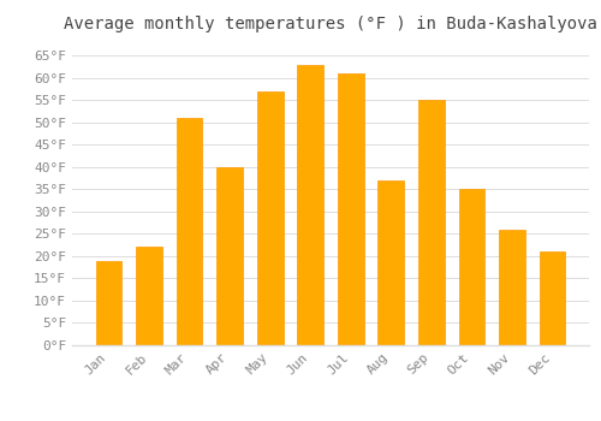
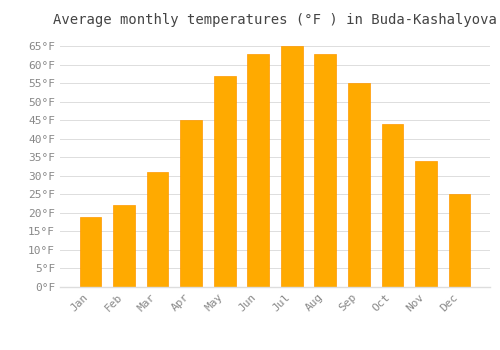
Mar: 51°F -> 31°F
Apr: 40°F -> 45°F
Jul: 61°F -> 65°F
Aug: 37°F -> 63°F
Oct: 35°F -> 44°F
Nov: 26°F -> 34°F
Dec: 21°F -> 25°F
